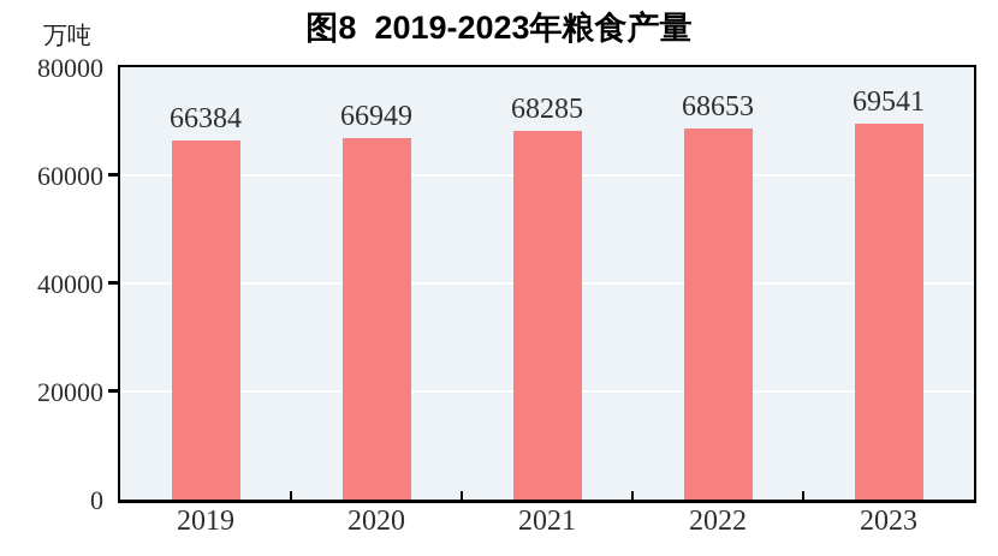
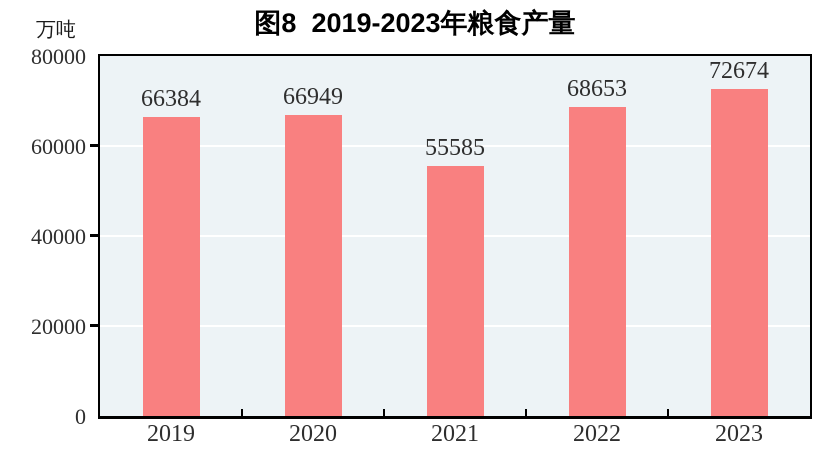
2021: 68285 -> 55585
2023: 69541 -> 72674
